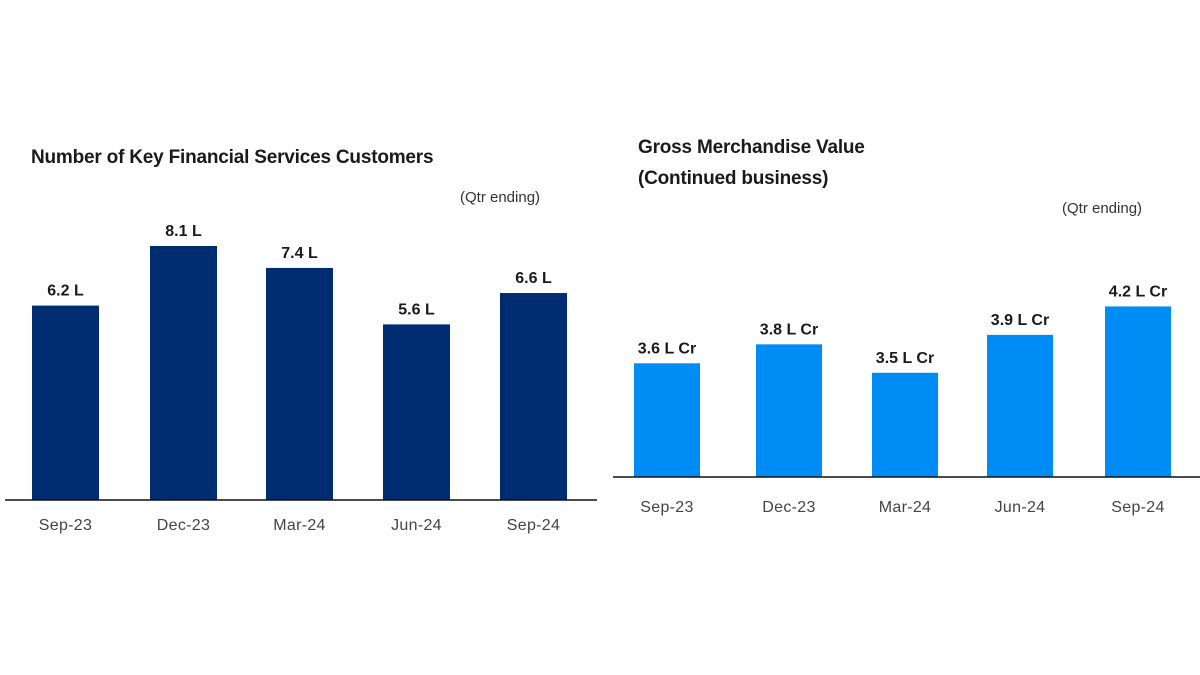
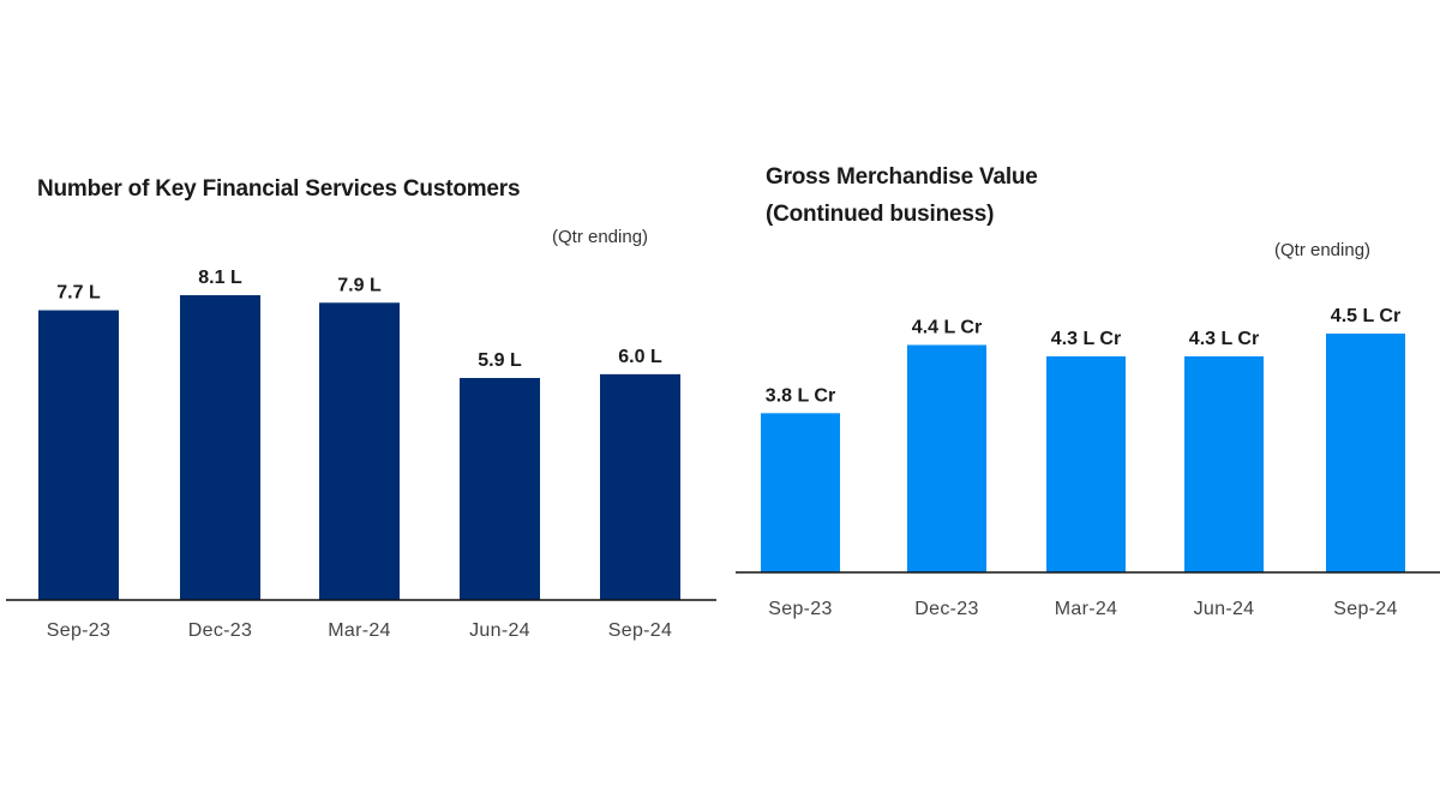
Number of Key Financial Services Customers/Sep-23: 6.2 -> 7.7
Number of Key Financial Services Customers/Mar-24: 7.4 -> 7.9
Number of Key Financial Services Customers/Jun-24: 5.6 -> 5.9
Number of Key Financial Services Customers/Sep-24: 6.6 -> 6.0
Gross Merchandise Value (Continued business)/Sep-23: 3.6 -> 3.8
Gross Merchandise Value (Continued business)/Dec-23: 3.8 -> 4.4
Gross Merchandise Value (Continued business)/Mar-24: 3.5 -> 4.3
Gross Merchandise Value (Continued business)/Jun-24: 3.9 -> 4.3
Gross Merchandise Value (Continued business)/Sep-24: 4.2 -> 4.5
